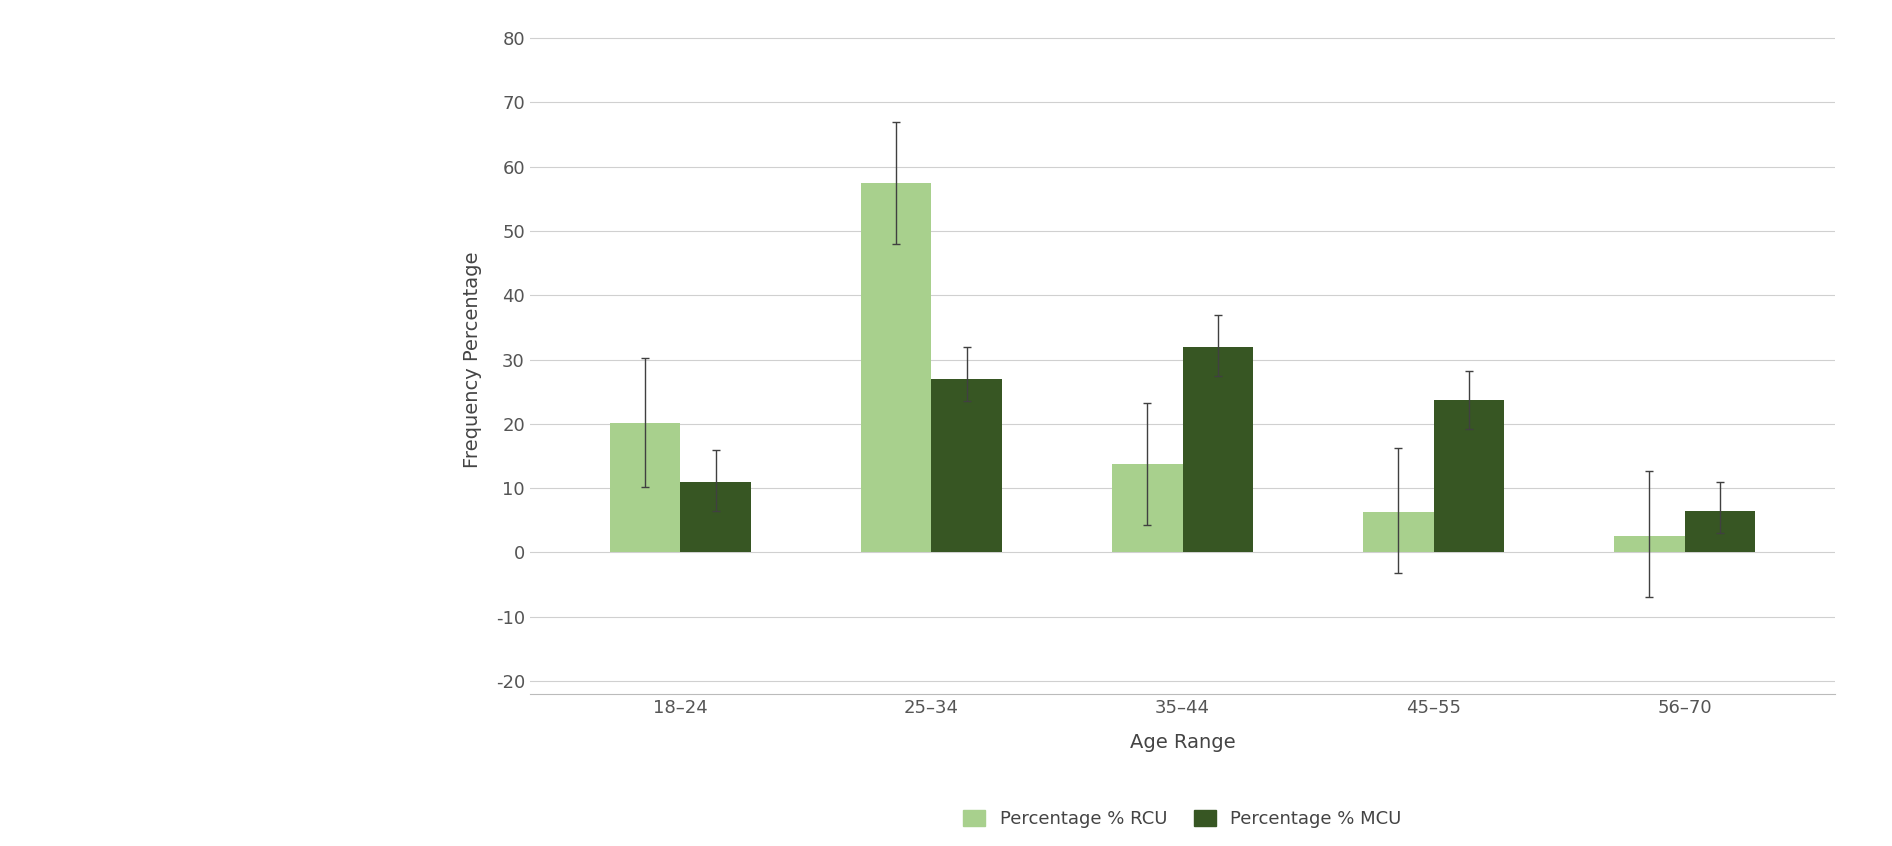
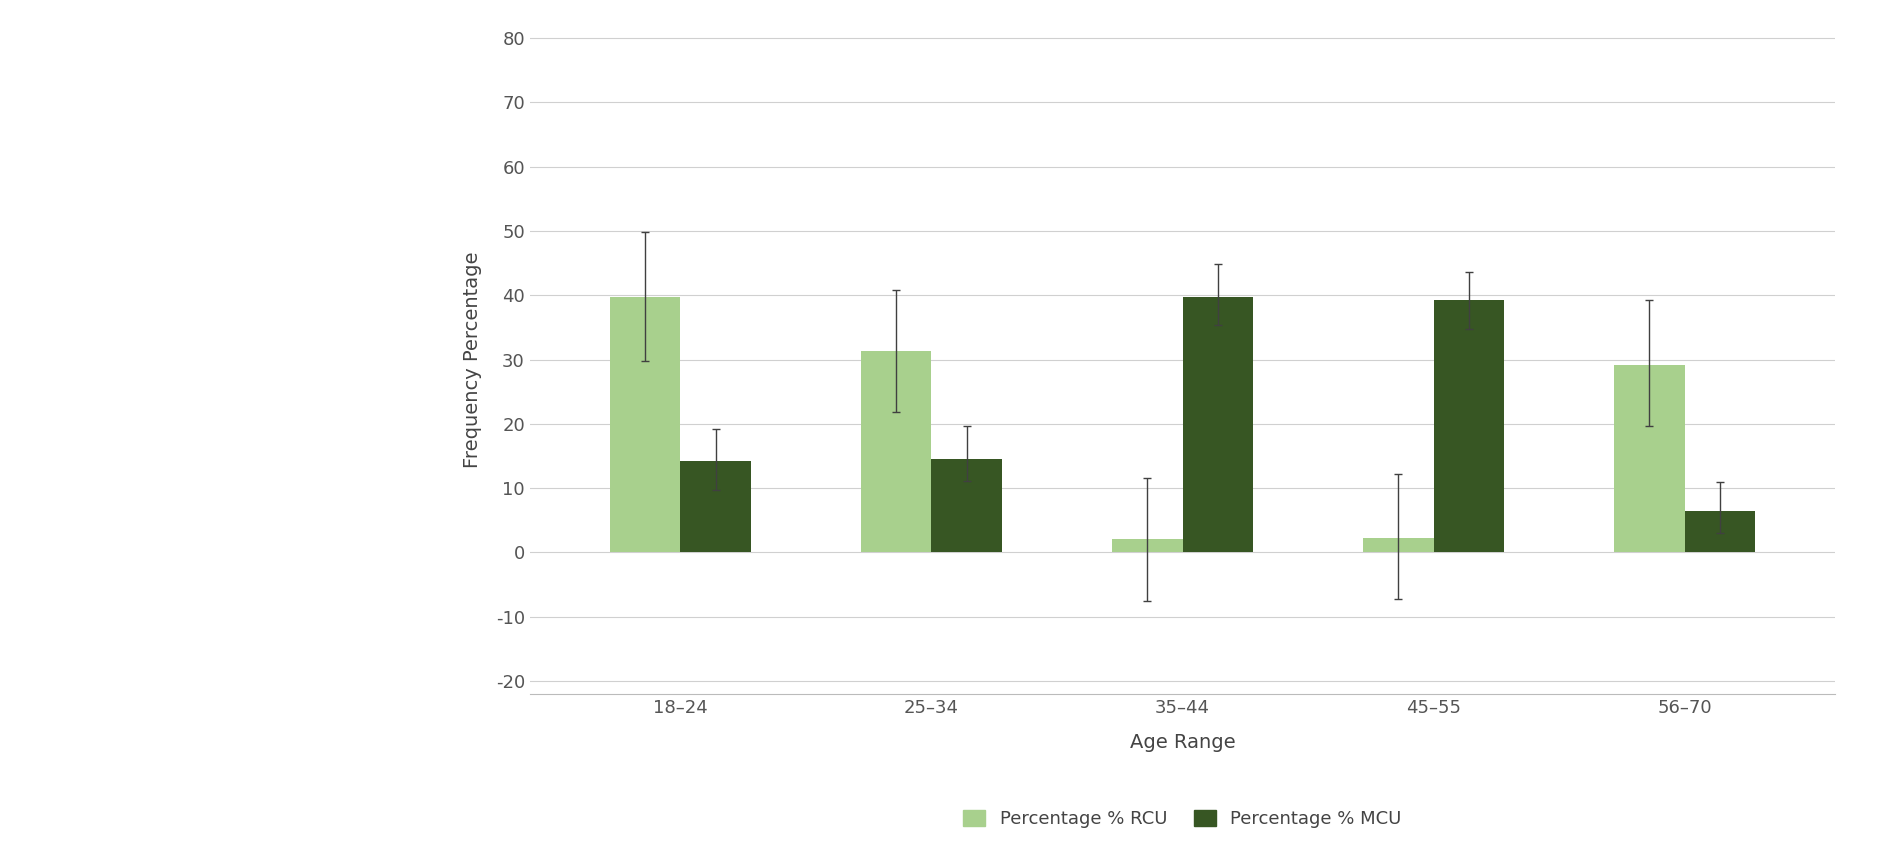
Percentage % RCU/18–24: 20.2 -> 39.8
Percentage % MCU/18–24: 11.0 -> 14.2
Percentage % RCU/25–34: 57.5 -> 31.4
Percentage % MCU/25–34: 27.0 -> 14.6
Percentage % RCU/35–44: 13.8 -> 2.0
Percentage % MCU/35–44: 32.0 -> 39.8
Percentage % RCU/45–55: 6.3 -> 2.2
Percentage % MCU/45–55: 23.7 -> 39.2
Percentage % RCU/56–70: 2.6 -> 29.2
